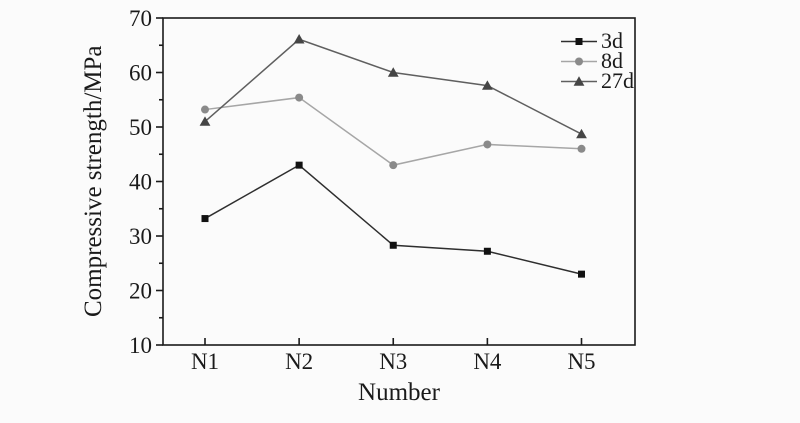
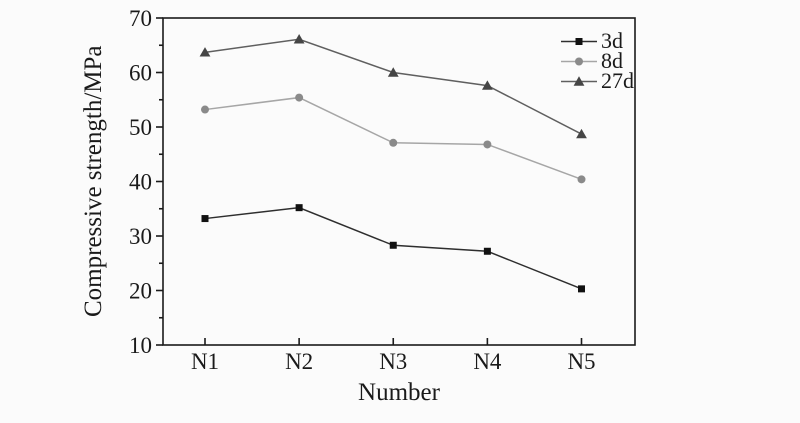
27d/N1: 51 -> 64
3d/N2: 43 -> 35
8d/N3: 43 -> 47
3d/N5: 23 -> 20
8d/N5: 46 -> 40
